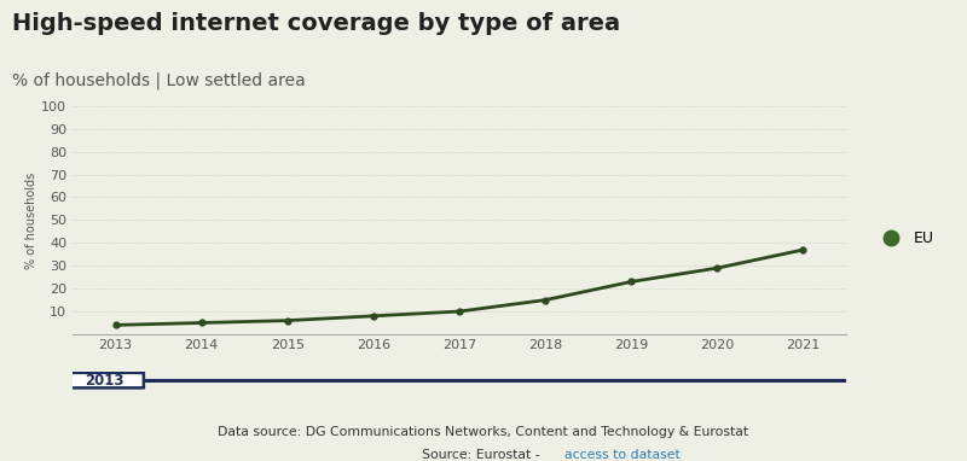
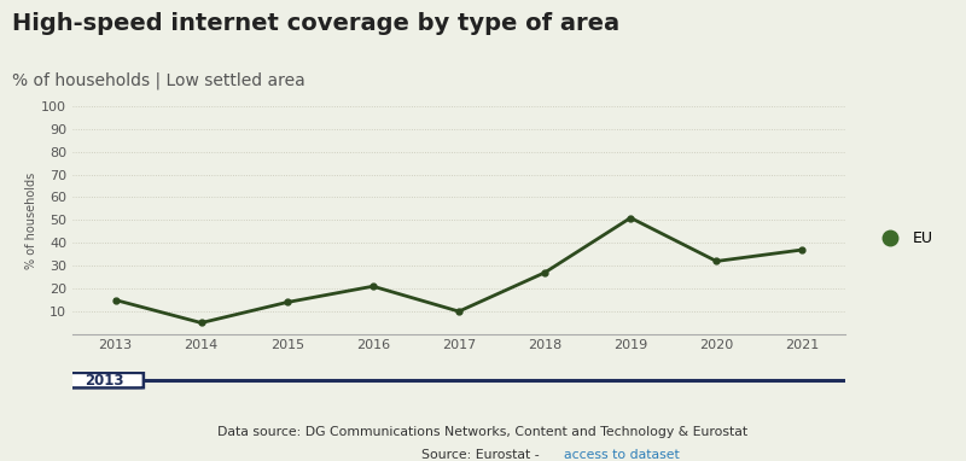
2013: 4 -> 15
2015: 6 -> 14
2016: 8 -> 21
2018: 15 -> 27
2019: 23 -> 51
2020: 29 -> 32
